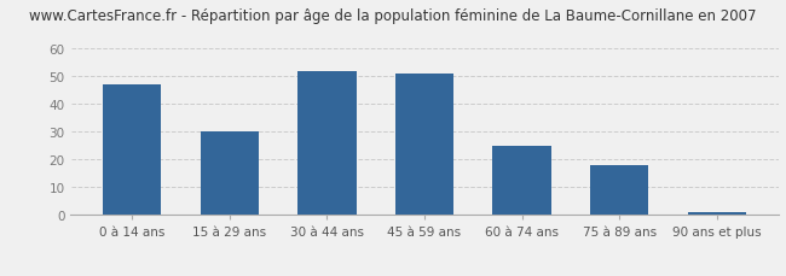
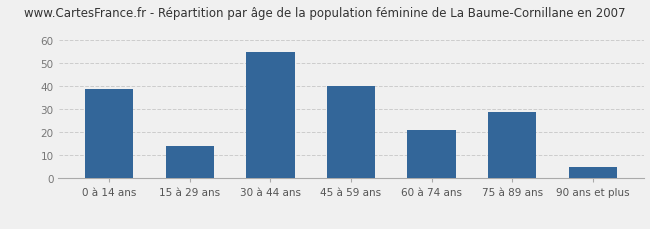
0 à 14 ans: 47 -> 39
15 à 29 ans: 30 -> 14
30 à 44 ans: 52 -> 55
45 à 59 ans: 51 -> 40
60 à 74 ans: 25 -> 21
75 à 89 ans: 18 -> 29
90 ans et plus: 1 -> 5
